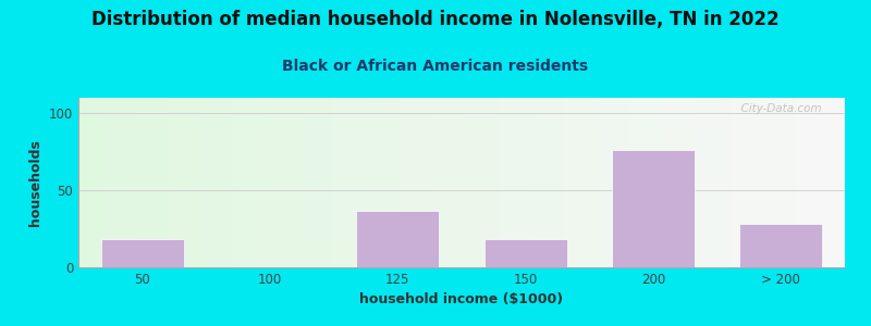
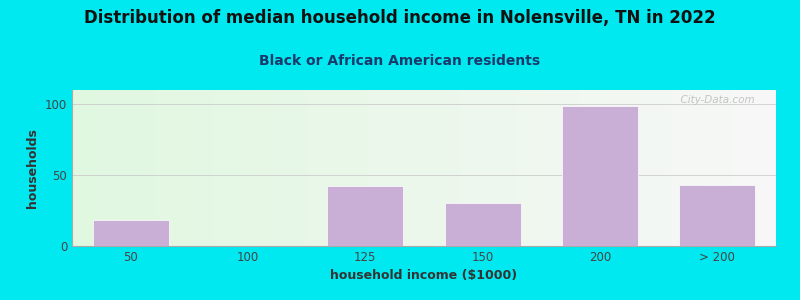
125: 37 -> 42
150: 18 -> 30
200: 76 -> 99
> 200: 28 -> 43
